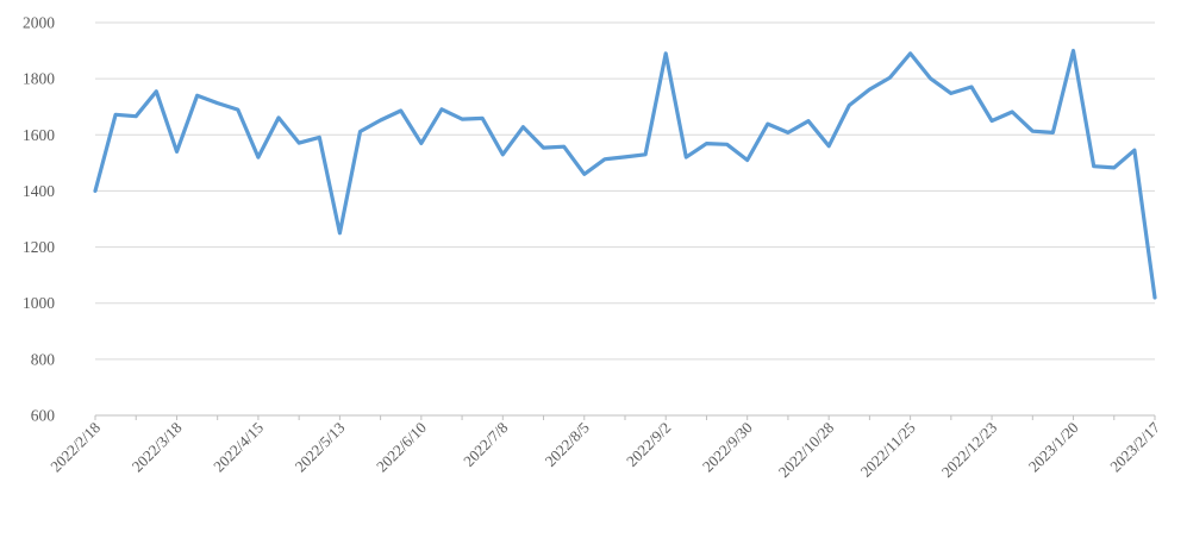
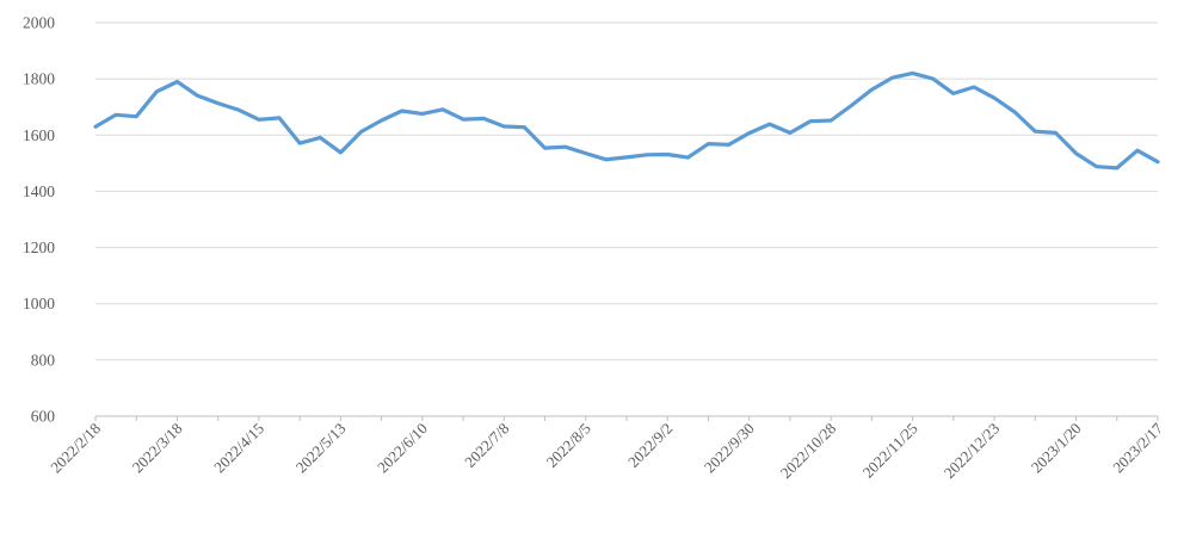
2022/2/18: 1400 -> 1630
2022/3/18: 1540 -> 1790
2022/4/15: 1520 -> 1660
2022/5/13: 1250 -> 1540
2022/6/10: 1570 -> 1680
2022/7/8: 1530 -> 1630
2022/8/5: 1460 -> 1540
2022/9/2: 1890 -> 1530
2022/9/30: 1510 -> 1610
2022/10/28: 1560 -> 1650
2022/11/25: 1890 -> 1820
2022/12/23: 1650 -> 1730
2023/1/20: 1900 -> 1540
2023/2/17: 1020 -> 1500
